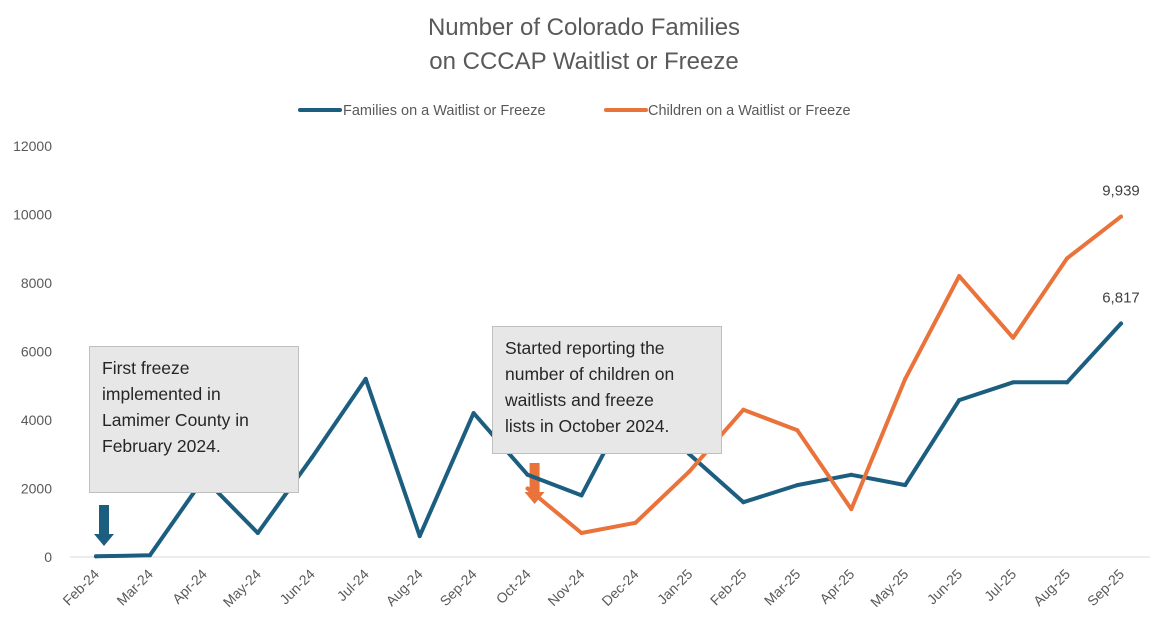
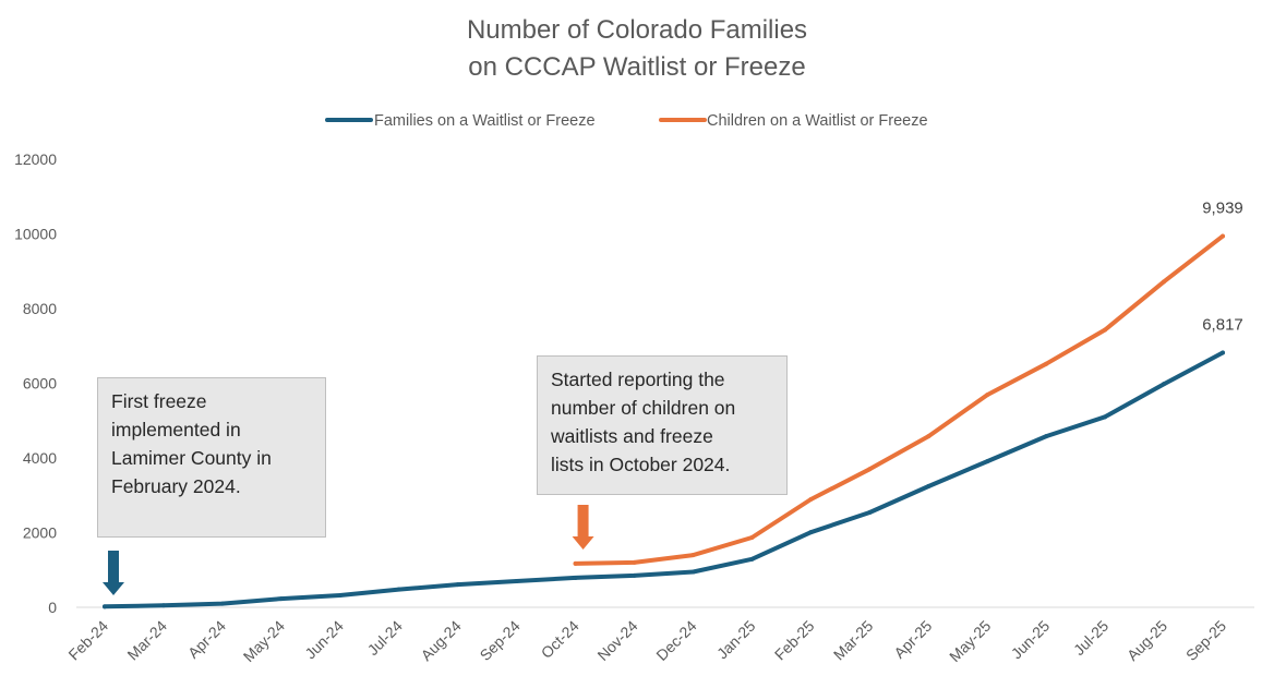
Families on a Waitlist or Freeze/Apr-24: 2300 -> 100
Families on a Waitlist or Freeze/May-24: 700 -> 200
Families on a Waitlist or Freeze/Jun-24: 2900 -> 300
Families on a Waitlist or Freeze/Jul-24: 5200 -> 500
Families on a Waitlist or Freeze/Sep-24: 4200 -> 700
Families on a Waitlist or Freeze/Oct-24: 2400 -> 800
Children on a Waitlist or Freeze/Oct-24: 2000 -> 1200
Families on a Waitlist or Freeze/Nov-24: 1800 -> 800
Children on a Waitlist or Freeze/Nov-24: 700 -> 1200
Families on a Waitlist or Freeze/Dec-24: 4800 -> 1000
Children on a Waitlist or Freeze/Dec-24: 1000 -> 1400
Families on a Waitlist or Freeze/Jan-25: 3000 -> 1300
Children on a Waitlist or Freeze/Jan-25: 2500 -> 1900
Families on a Waitlist or Freeze/Feb-25: 1600 -> 2000
Children on a Waitlist or Freeze/Feb-25: 4300 -> 2900
Families on a Waitlist or Freeze/Mar-25: 2100 -> 2500
Families on a Waitlist or Freeze/Apr-25: 2400 -> 3200
Children on a Waitlist or Freeze/Apr-25: 1400 -> 4600
Families on a Waitlist or Freeze/May-25: 2100 -> 3900
Children on a Waitlist or Freeze/May-25: 5200 -> 5700
Children on a Waitlist or Freeze/Jun-25: 8200 -> 6500
Children on a Waitlist or Freeze/Jul-25: 6400 -> 7400
Families on a Waitlist or Freeze/Aug-25: 5100 -> 6000
